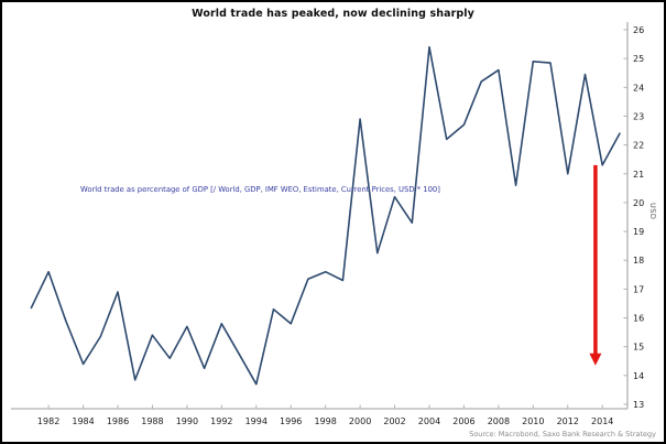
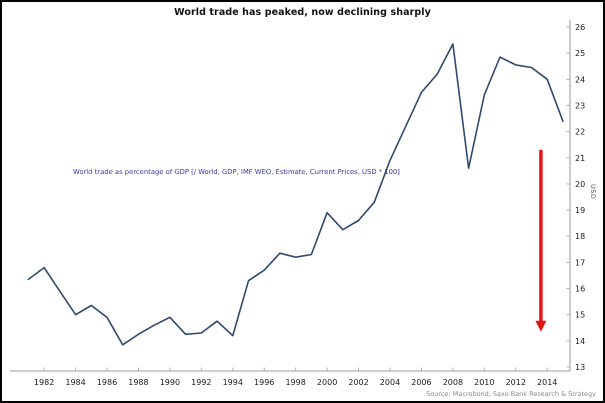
1982: 17.6 -> 16.8
1984: 14.4 -> 15.0
1986: 16.9 -> 14.9
1988: 15.4 -> 14.2
1990: 15.7 -> 14.9
1992: 15.8 -> 14.3
1994: 13.7 -> 14.2
1996: 15.8 -> 16.7
1998: 17.6 -> 17.2
2000: 22.9 -> 18.9
2002: 20.2 -> 18.6
2004: 25.4 -> 20.9
2006: 22.7 -> 23.5
2008: 24.6 -> 25.4
2010: 24.9 -> 23.4
2012: 21.0 -> 24.6
2014: 21.3 -> 24.0
